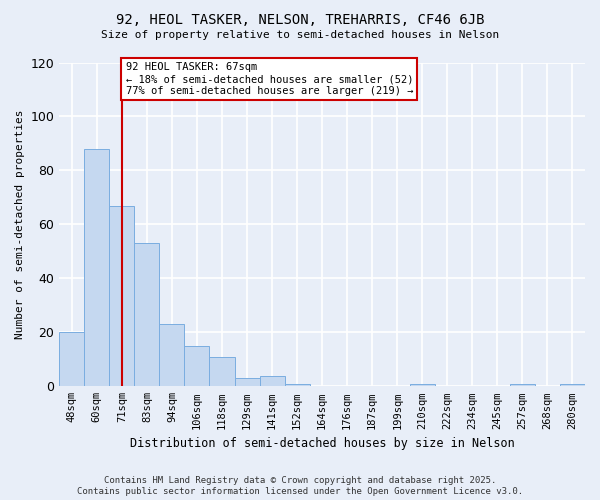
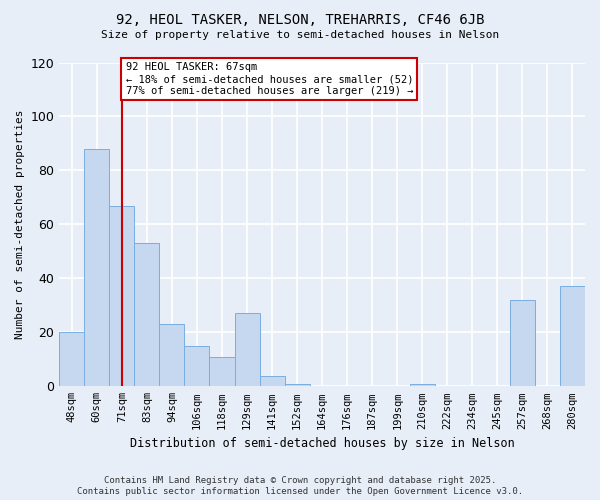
129sqm: 3 -> 27
257sqm: 1 -> 32
280sqm: 1 -> 37
